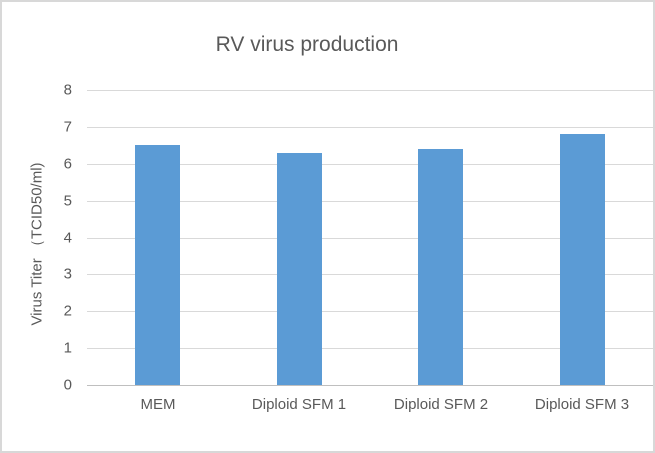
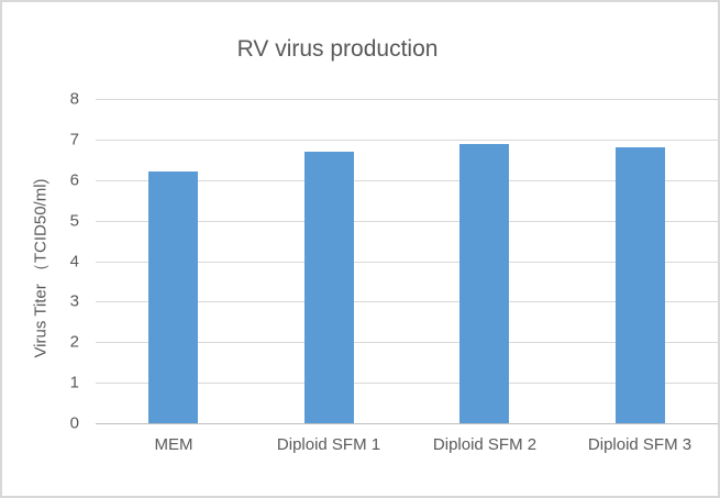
MEM: 6.5 -> 6.2
Diploid SFM 1: 6.3 -> 6.7
Diploid SFM 2: 6.4 -> 6.9
